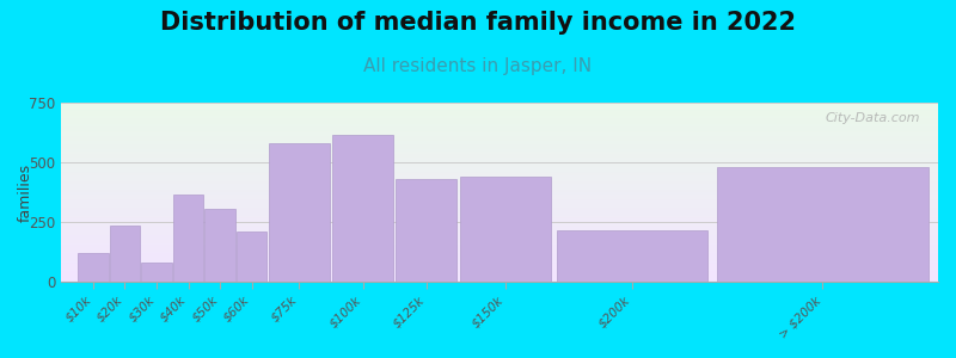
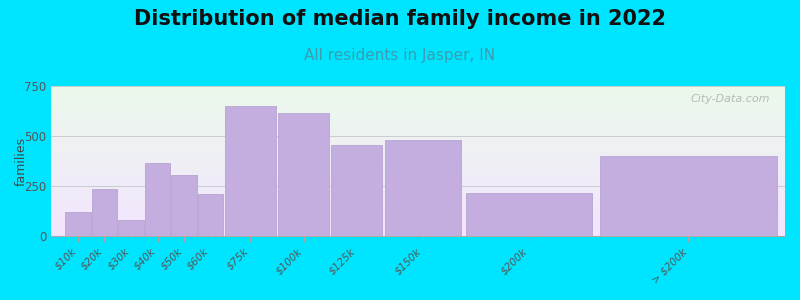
$75k: 580 -> 650
$125k: 430 -> 455
$150k: 440 -> 480
> $200k: 480 -> 400
